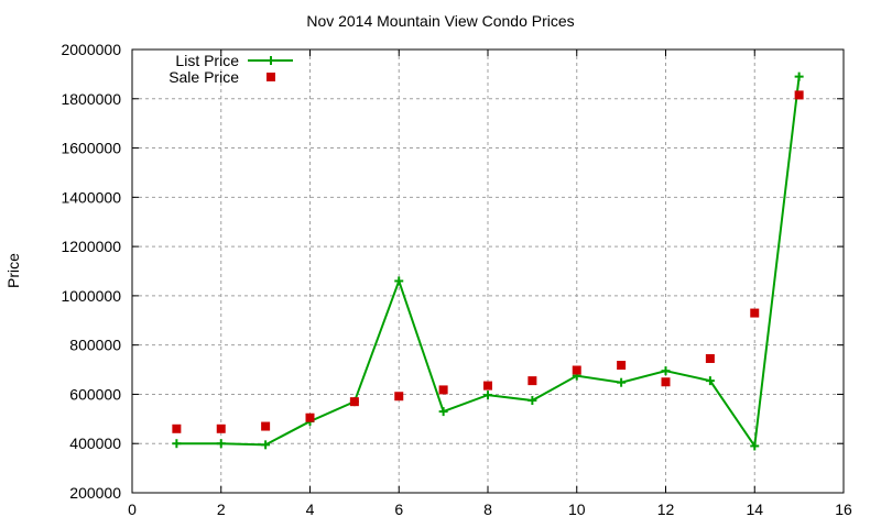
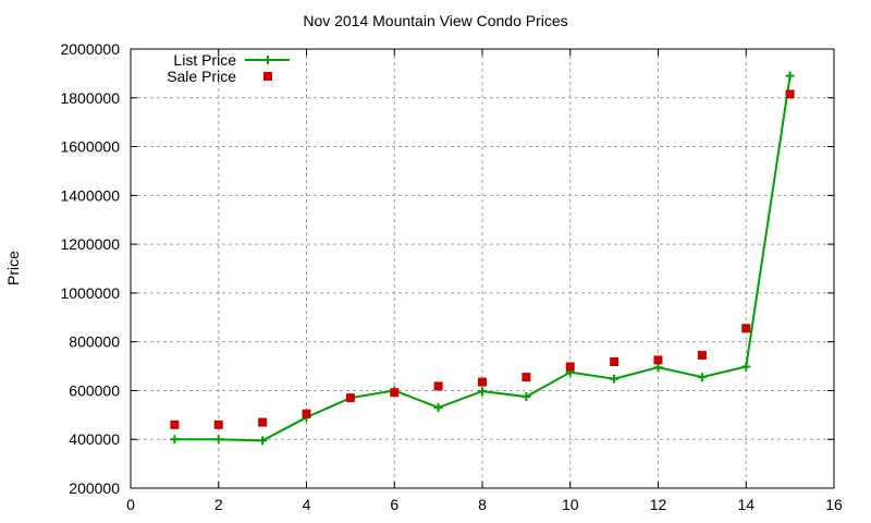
List Price/6: 1060000 -> 600000
Sale Price/12: 650000 -> 720000
List Price/14: 390000 -> 700000
Sale Price/14: 930000 -> 860000
